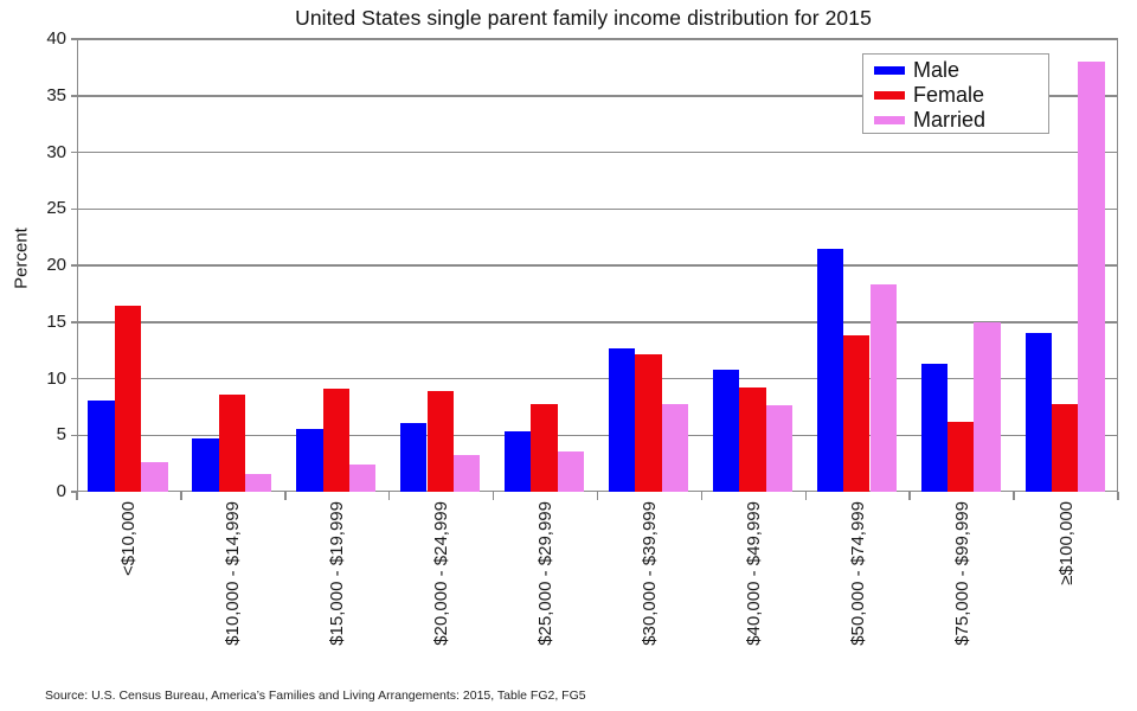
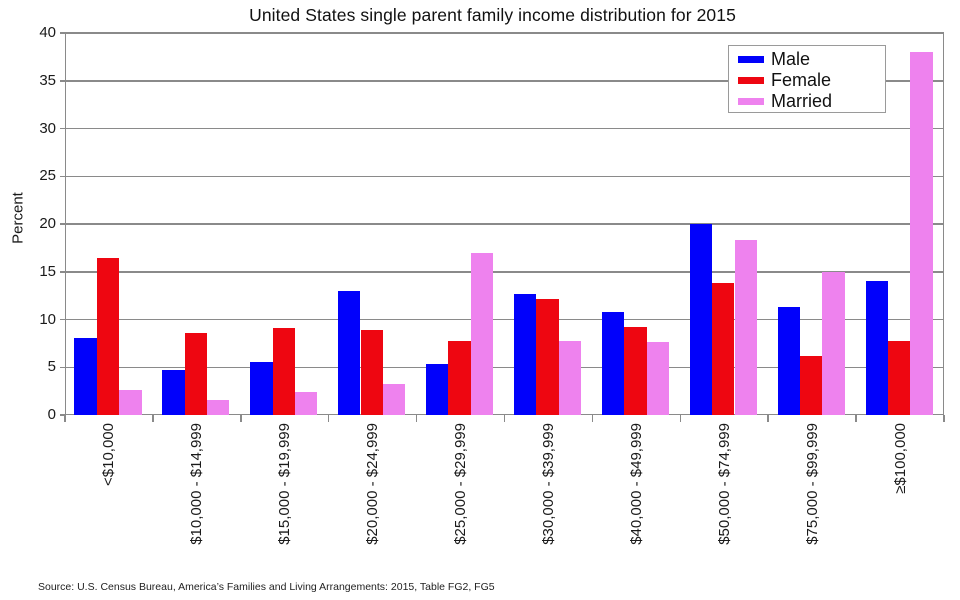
Male/$20,000 - $24,999: 6 -> 13
Married/$25,000 - $29,999: 4 -> 17
Male/$50,000 - $74,999: 22 -> 20
